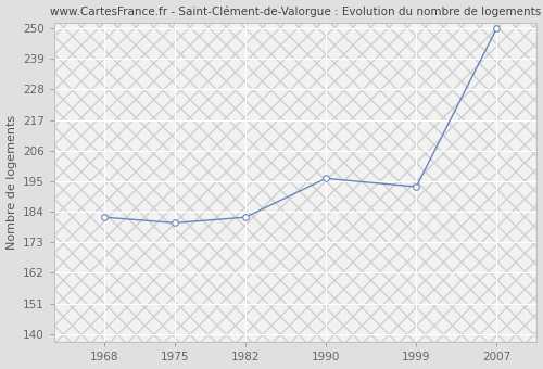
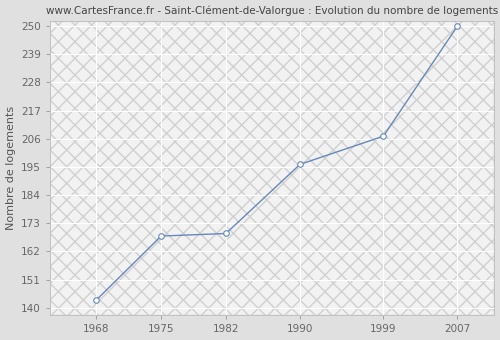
1968: 182 -> 143
1975: 180 -> 168
1982: 182 -> 169
1999: 193 -> 207
